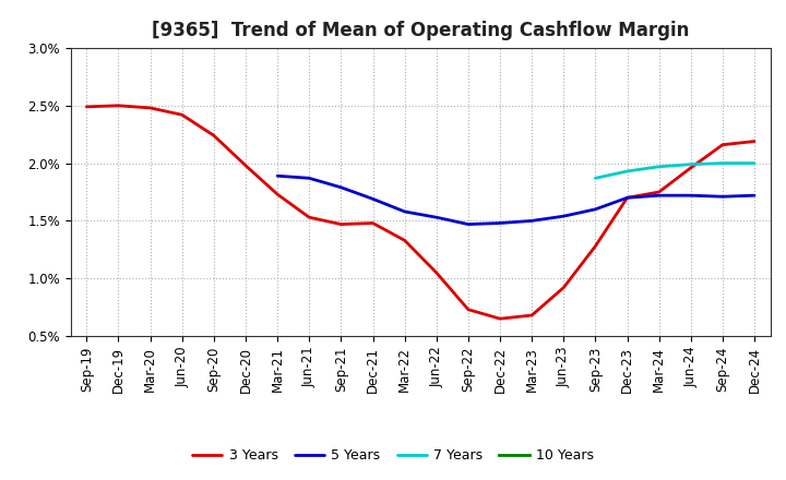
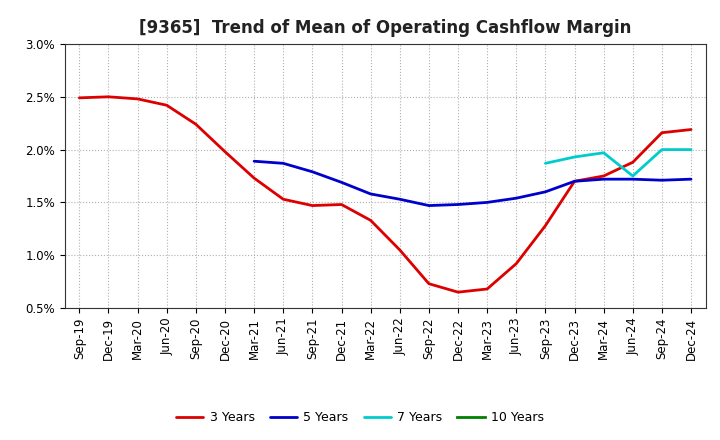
3 Years/Jun-24: 1.96% -> 1.88%
7 Years/Jun-24: 1.99% -> 1.75%
